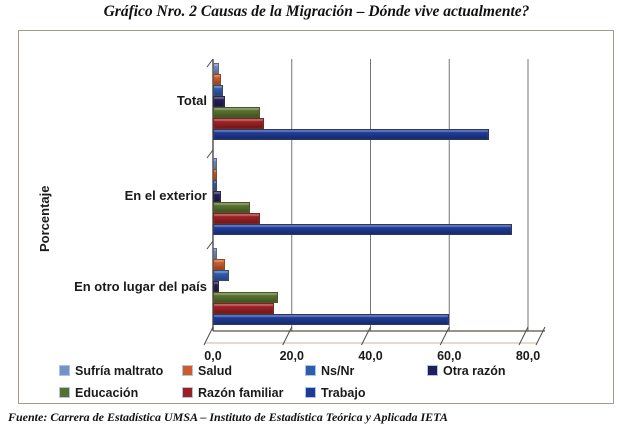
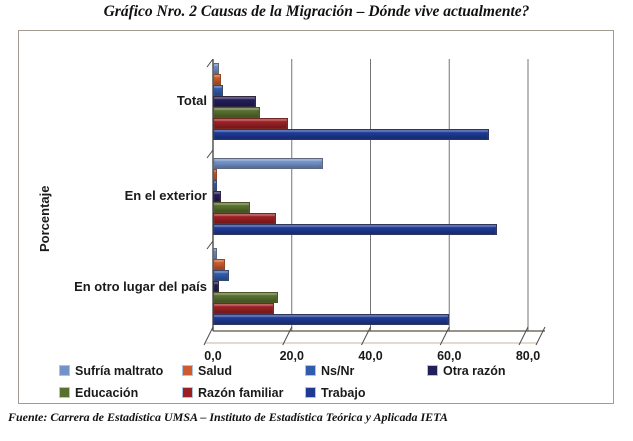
Otra razón/Total: 3 -> 11
Razón familiar/Total: 13 -> 19
Sufría maltrato/En el exterior: 1 -> 28
Razón familiar/En el exterior: 12 -> 16
Trabajo/En el exterior: 76 -> 72
